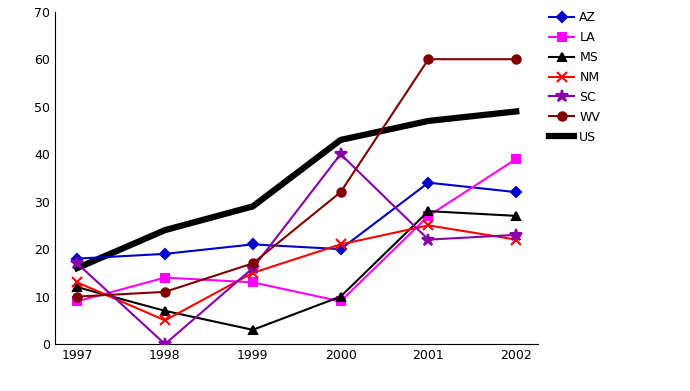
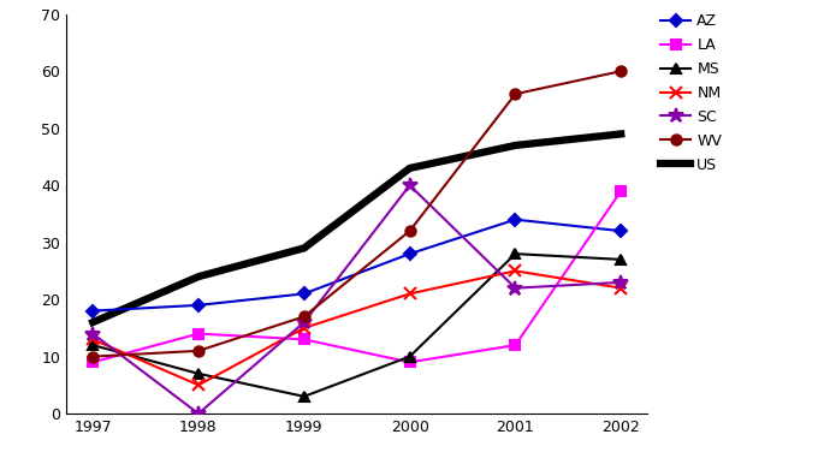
SC/1997: 17 -> 14
AZ/2000: 20 -> 28
LA/2001: 27 -> 12
WV/2001: 60 -> 56
